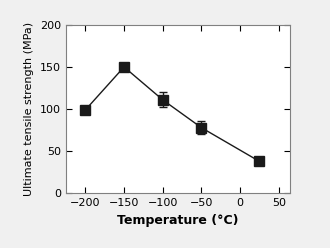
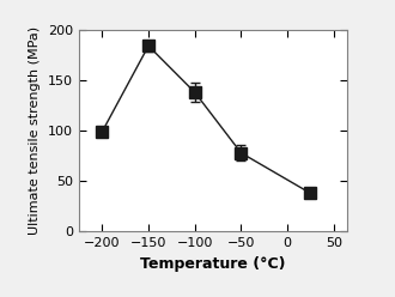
−150: 150 -> 184
−100: 111 -> 138
